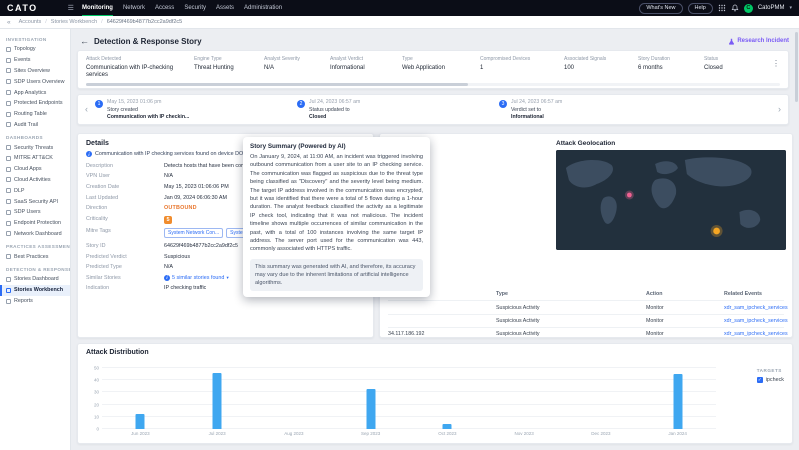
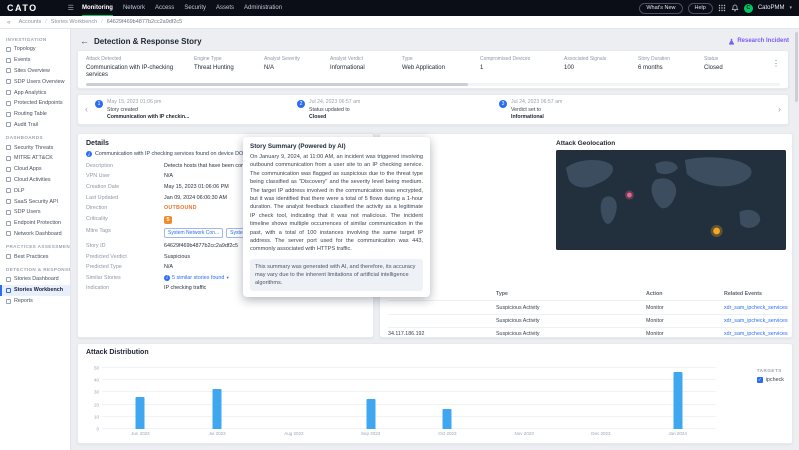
Jun 2023: 12 -> 26
Jul 2023: 46 -> 33
Sep 2023: 33 -> 25
Oct 2023: 4 -> 16
Jan 2024: 45 -> 47
